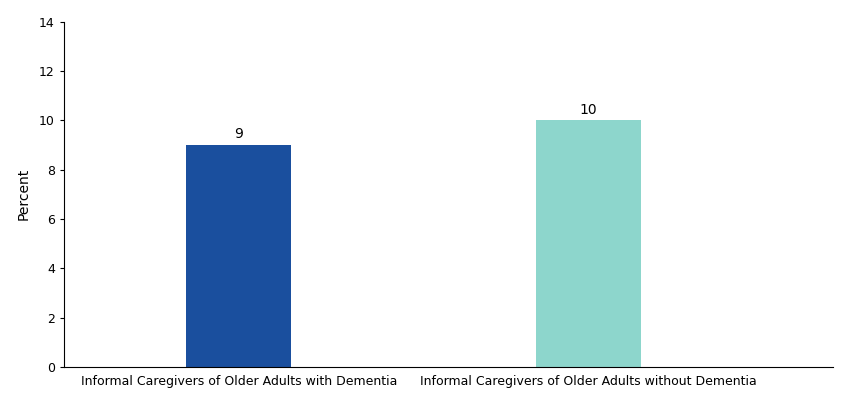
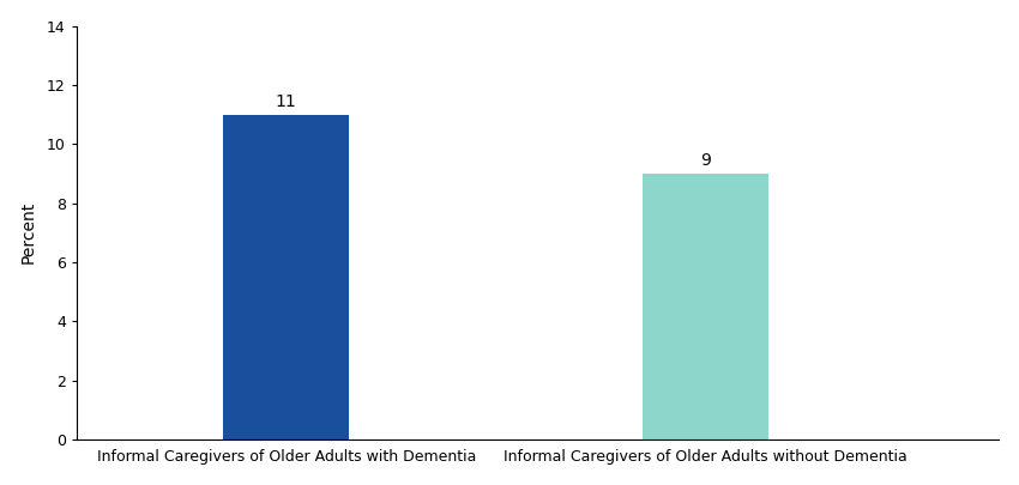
Informal Caregivers of Older Adults with Dementia: 9 -> 11
Informal Caregivers of Older Adults without Dementia: 10 -> 9
